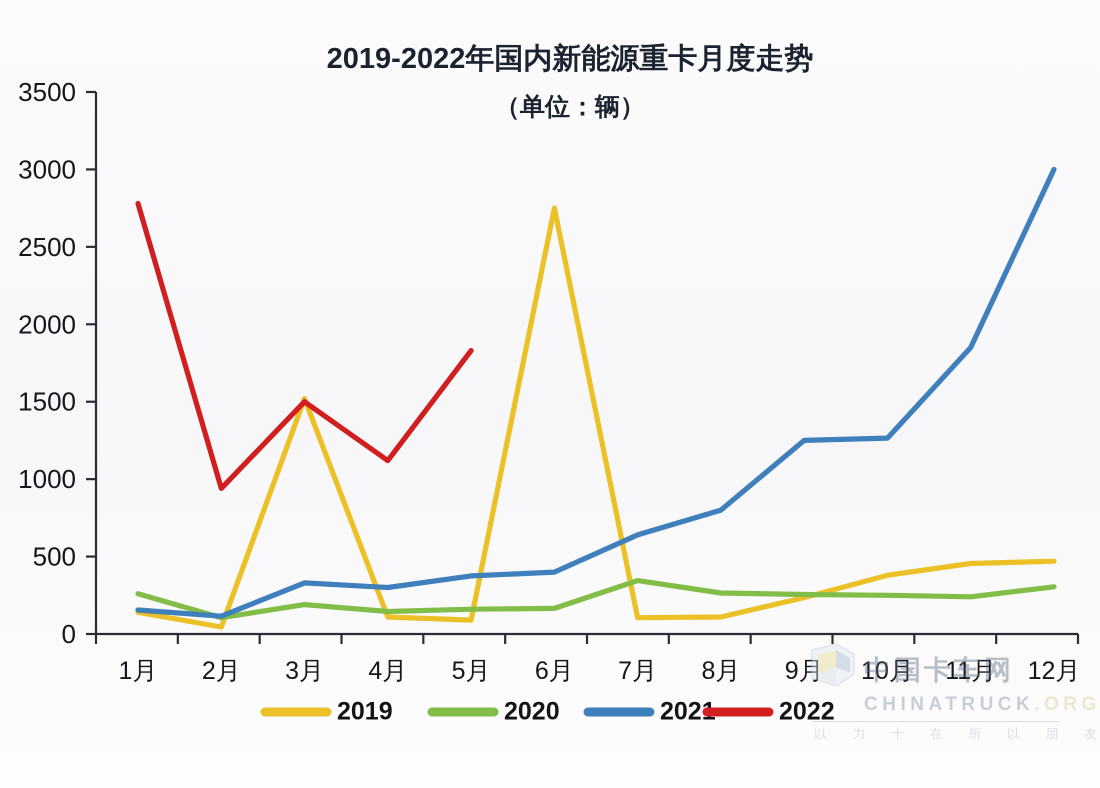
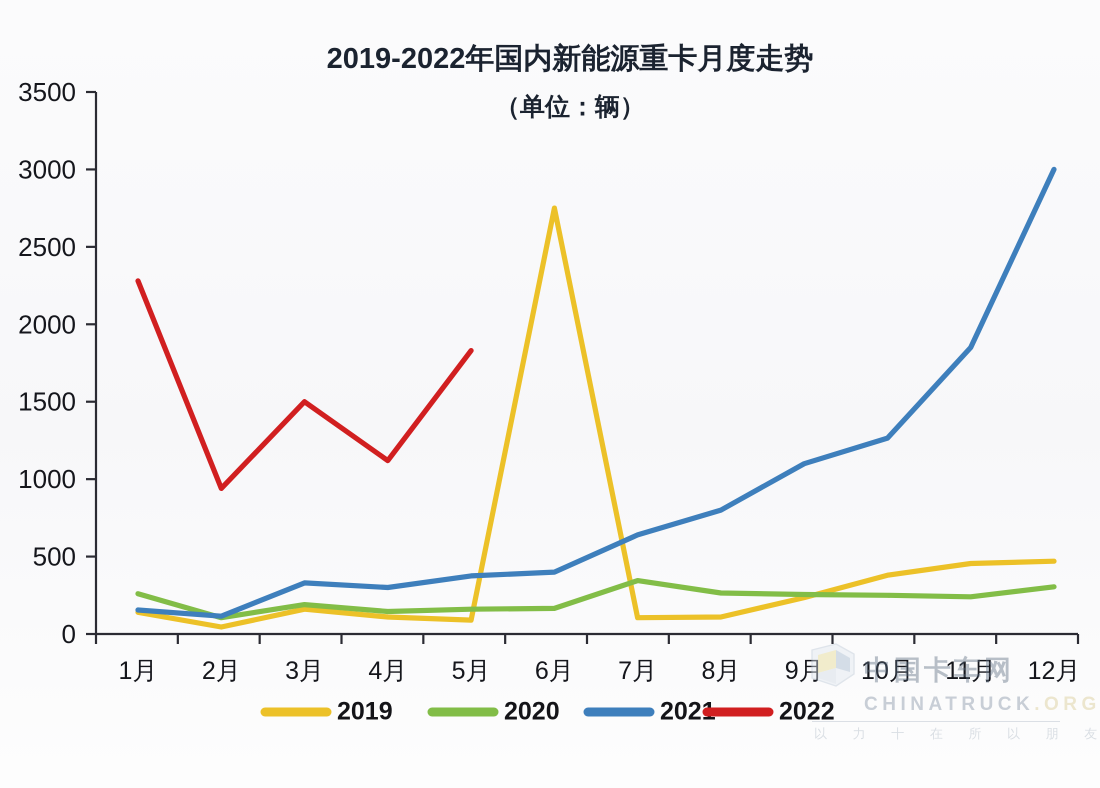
2022/1月: 2780 -> 2280
2019/3月: 1520 -> 160
2021/9月: 1250 -> 1100
